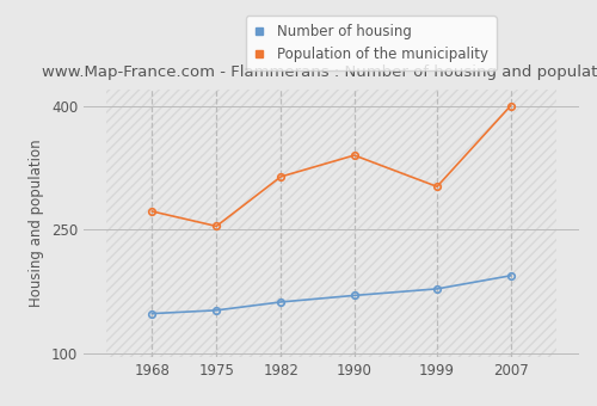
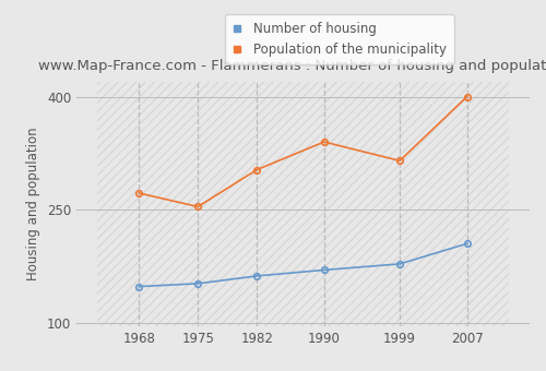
Population of the municipality/1982: 314 -> 303
Population of the municipality/1999: 302 -> 315
Number of housing/2007: 194 -> 205
